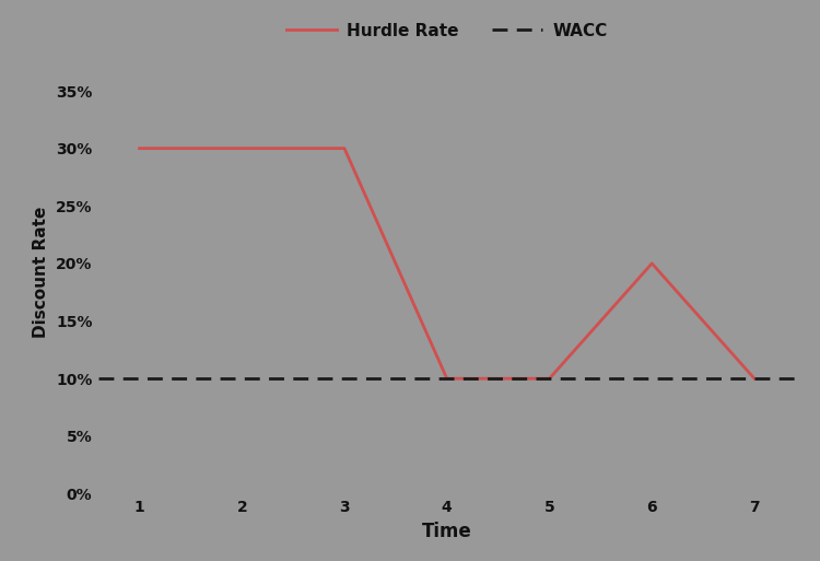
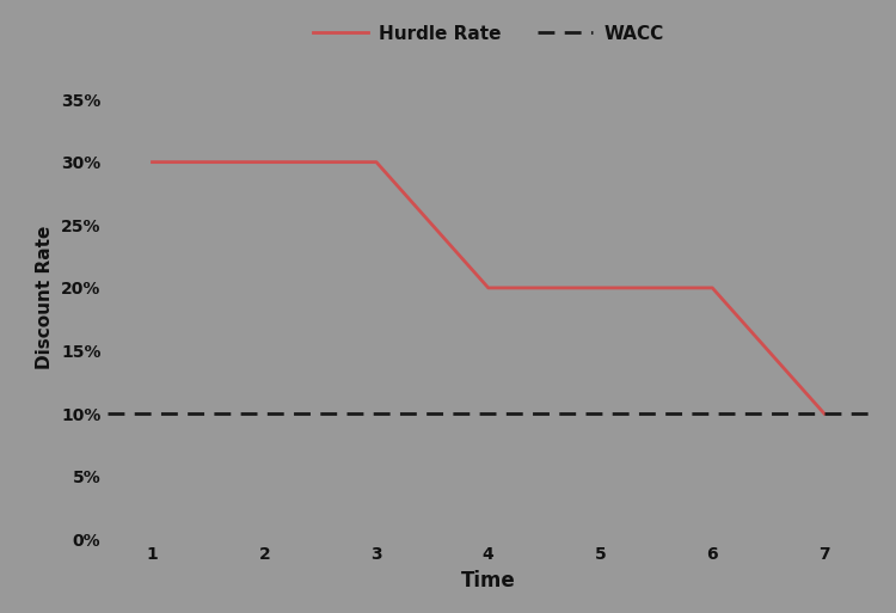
4: 10% -> 20%
5: 10% -> 20%
